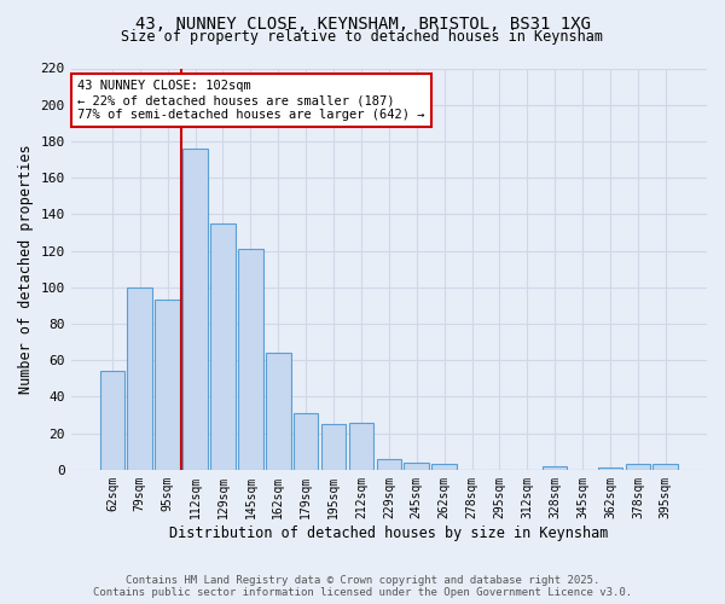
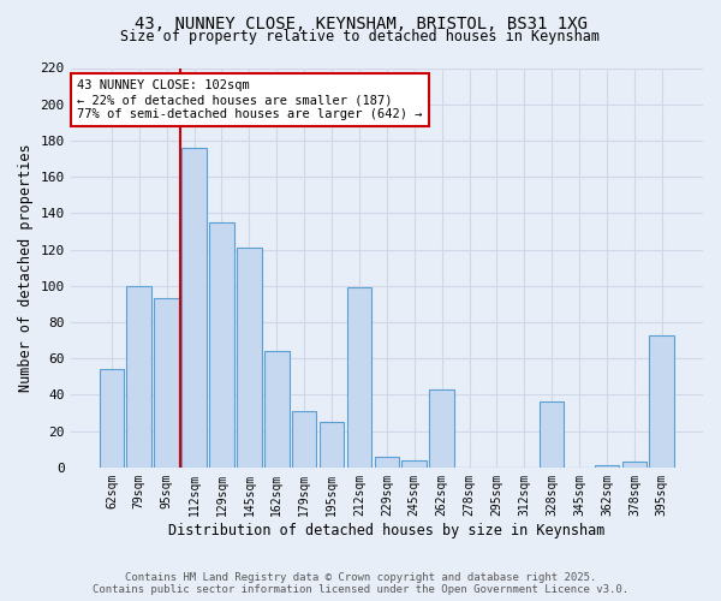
212sqm: 26 -> 99
262sqm: 3 -> 43
328sqm: 2 -> 36
395sqm: 3 -> 73
